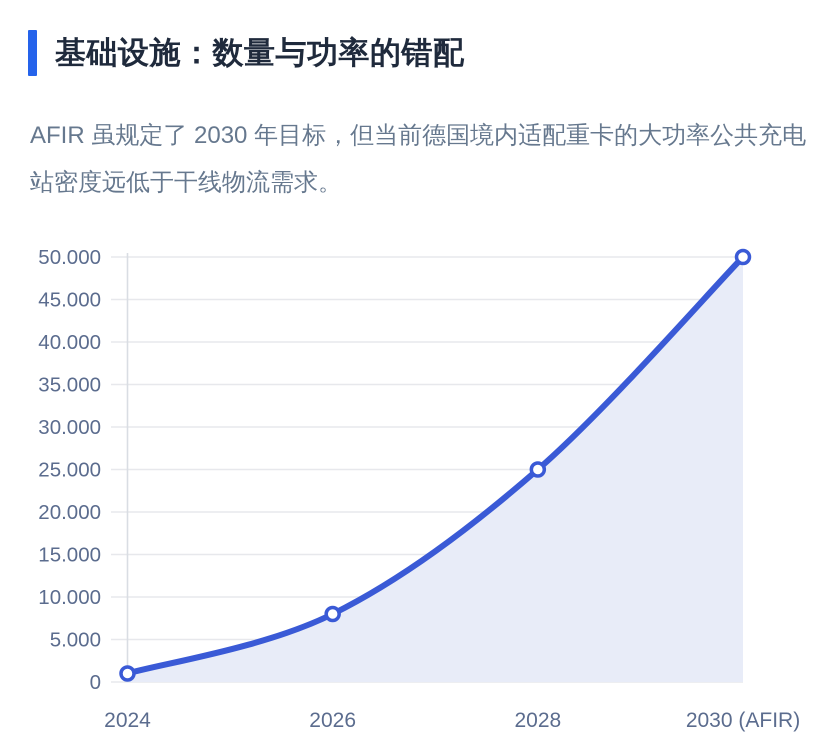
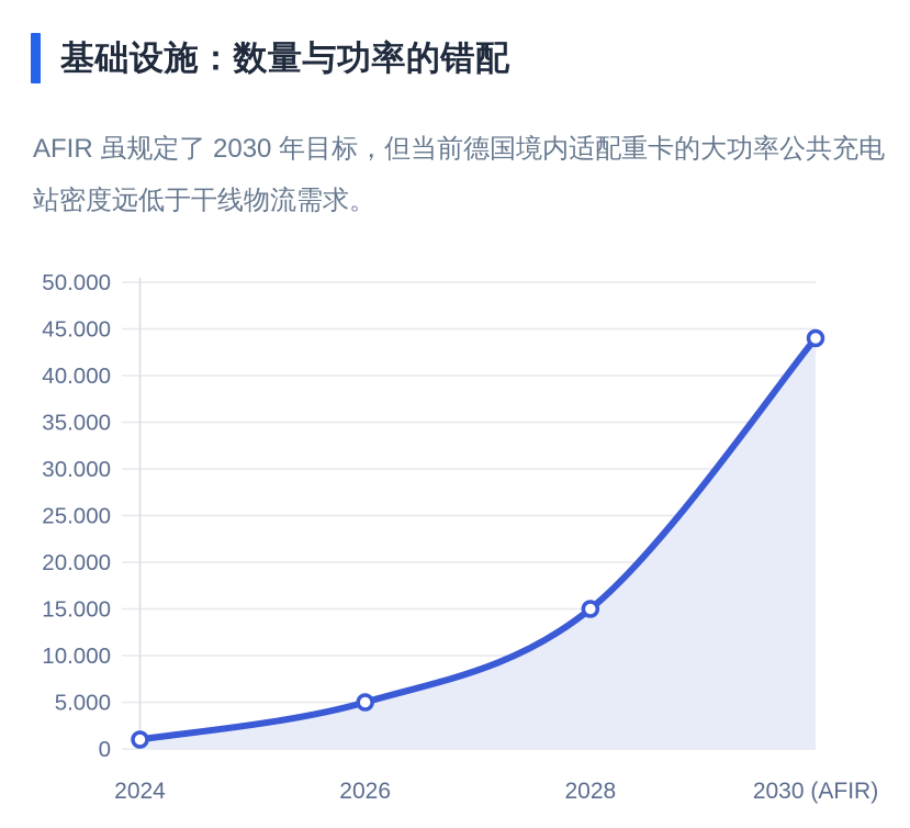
2026: 8000 -> 5000
2028: 25000 -> 15000
2030 (AFIR): 50000 -> 44000
